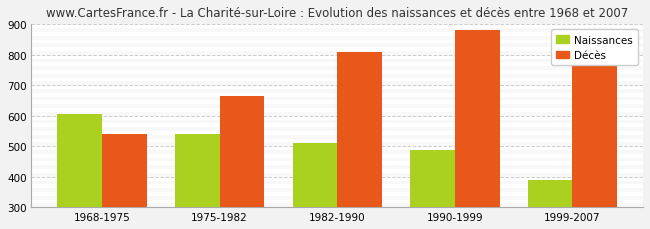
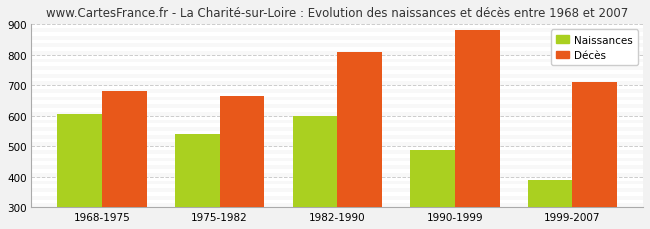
Décès/1968-1975: 540 -> 680
Naissances/1982-1990: 510 -> 600
Décès/1999-2007: 763 -> 710
